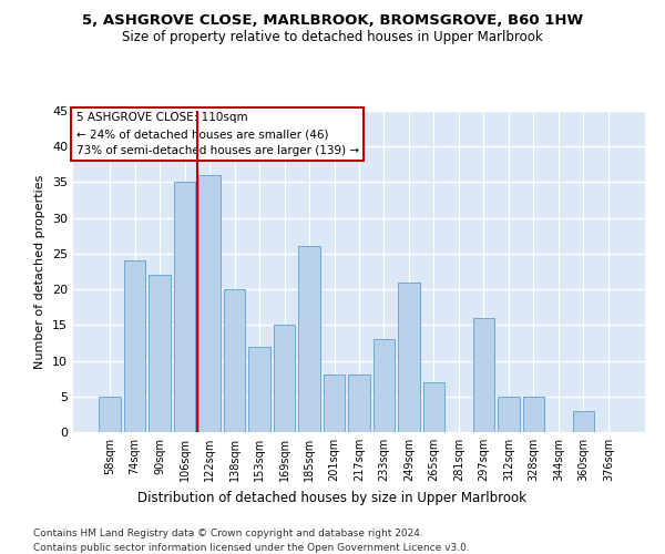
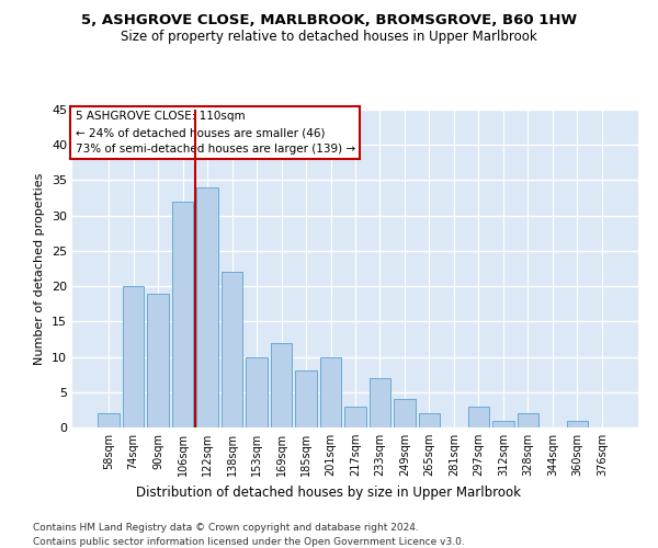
58sqm: 5 -> 2
74sqm: 24 -> 20
90sqm: 22 -> 19
106sqm: 35 -> 32
122sqm: 36 -> 34
138sqm: 20 -> 22
153sqm: 12 -> 10
169sqm: 15 -> 12
185sqm: 26 -> 8
201sqm: 8 -> 10
217sqm: 8 -> 3
233sqm: 13 -> 7
249sqm: 21 -> 4
265sqm: 7 -> 2
297sqm: 16 -> 3
312sqm: 5 -> 1
328sqm: 5 -> 2
360sqm: 3 -> 1
